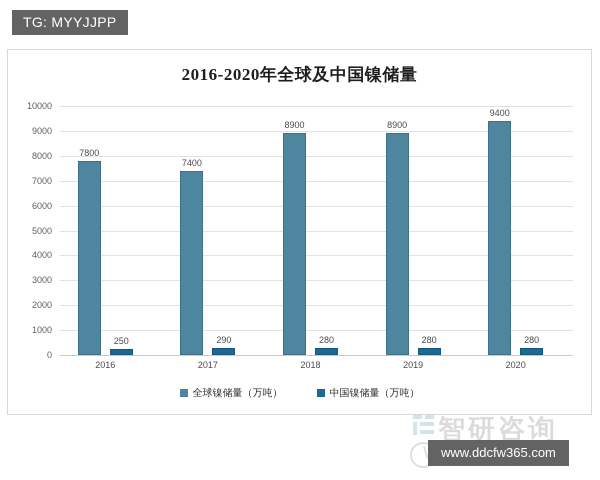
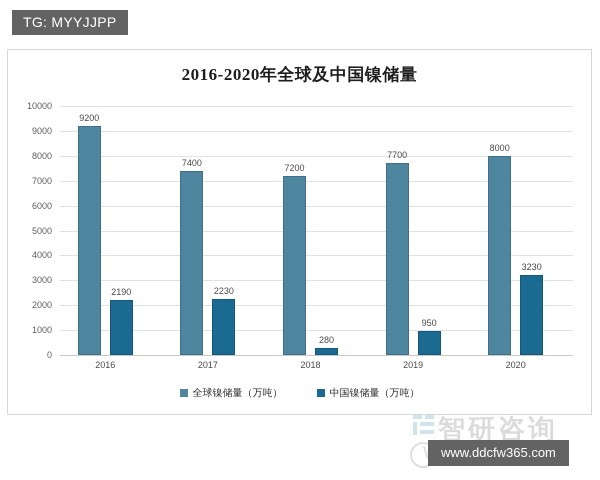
全球镍储量（万吨）/2016: 7800 -> 9200
中国镍储量（万吨）/2016: 250 -> 2190
中国镍储量（万吨）/2017: 290 -> 2230
全球镍储量（万吨）/2018: 8900 -> 7200
全球镍储量（万吨）/2019: 8900 -> 7700
中国镍储量（万吨）/2019: 280 -> 950
全球镍储量（万吨）/2020: 9400 -> 8000
中国镍储量（万吨）/2020: 280 -> 3230
